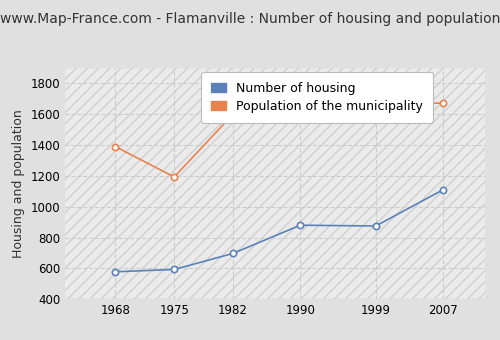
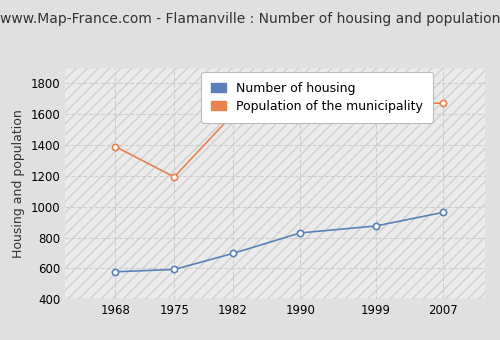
Number of housing/1990: 880 -> 830
Number of housing/2007: 1110 -> 960
